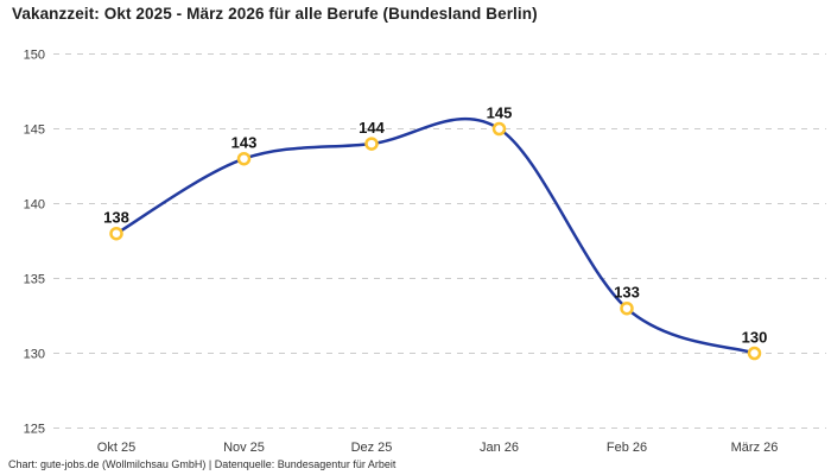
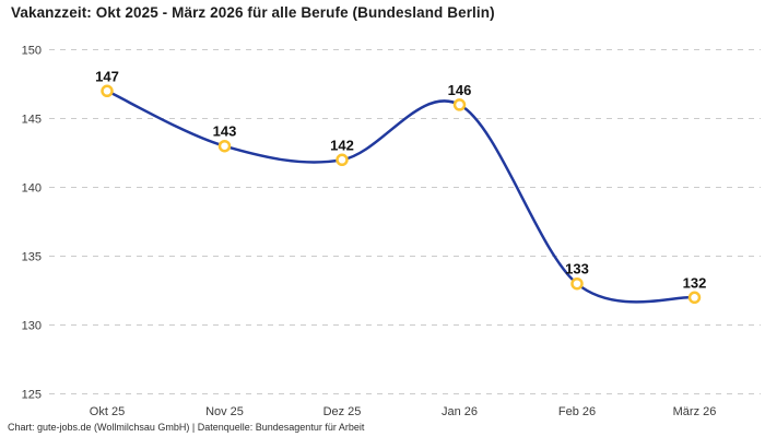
Okt 25: 138 -> 147
Dez 25: 144 -> 142
Jan 26: 145 -> 146
März 26: 130 -> 132
